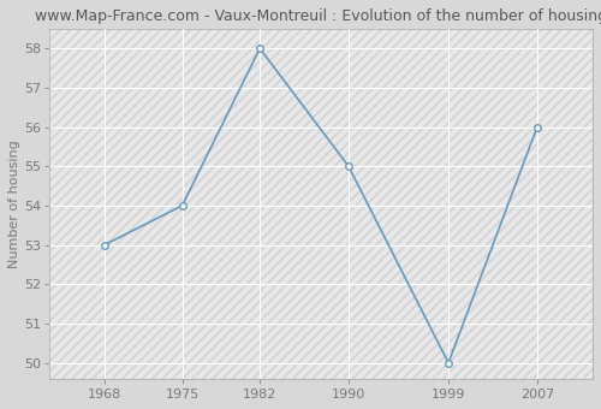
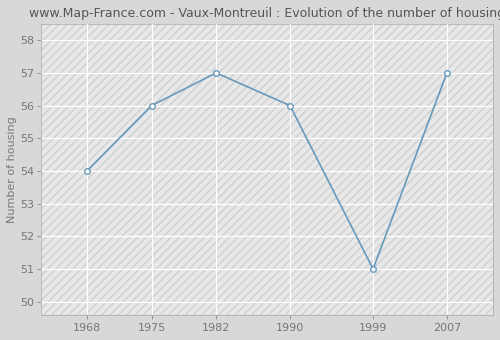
1968: 53 -> 54
1975: 54 -> 56
1982: 58 -> 57
1990: 55 -> 56
1999: 50 -> 51
2007: 56 -> 57
